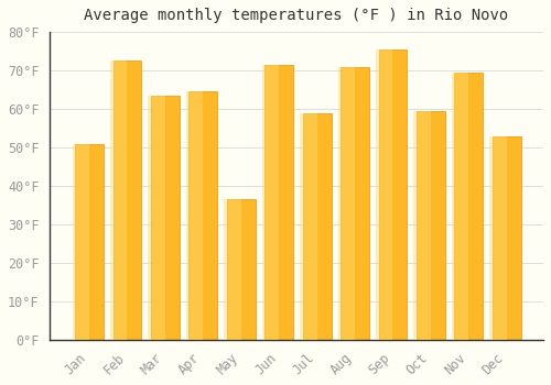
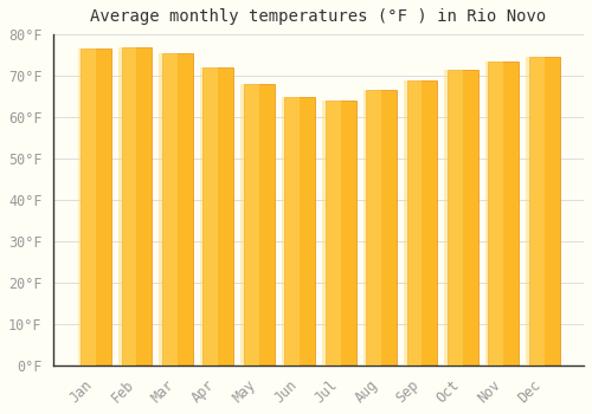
Jan: 51.0°F -> 76.5°F
Feb: 72.5°F -> 77.0°F
Mar: 63.5°F -> 75.5°F
Apr: 64.5°F -> 72.0°F
May: 36.5°F -> 68.0°F
Jun: 71.5°F -> 65.0°F
Jul: 59.0°F -> 64.0°F
Aug: 71.0°F -> 66.5°F
Sep: 75.5°F -> 69.0°F
Oct: 59.5°F -> 71.5°F
Nov: 69.5°F -> 73.5°F
Dec: 53.0°F -> 74.5°F
